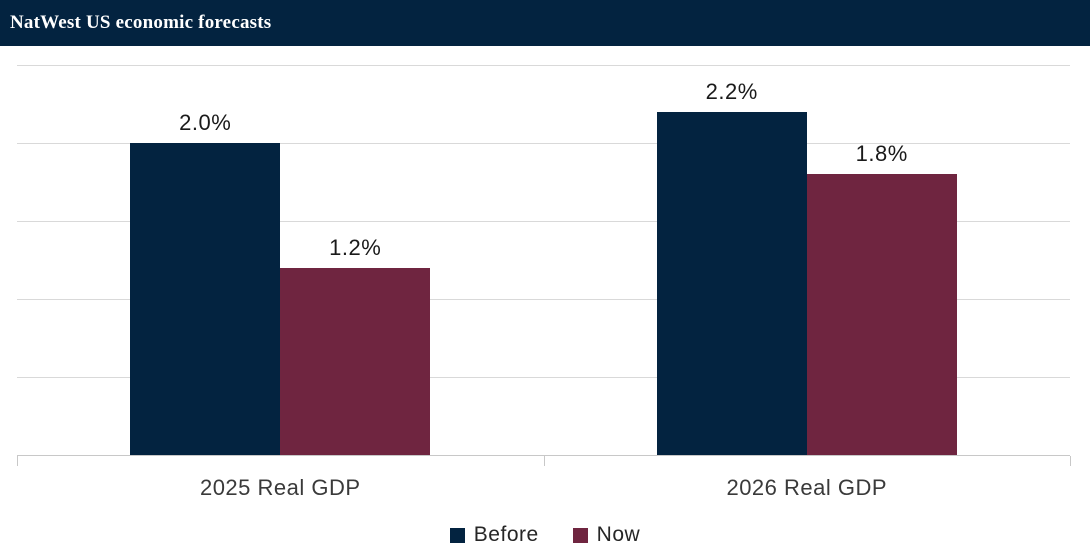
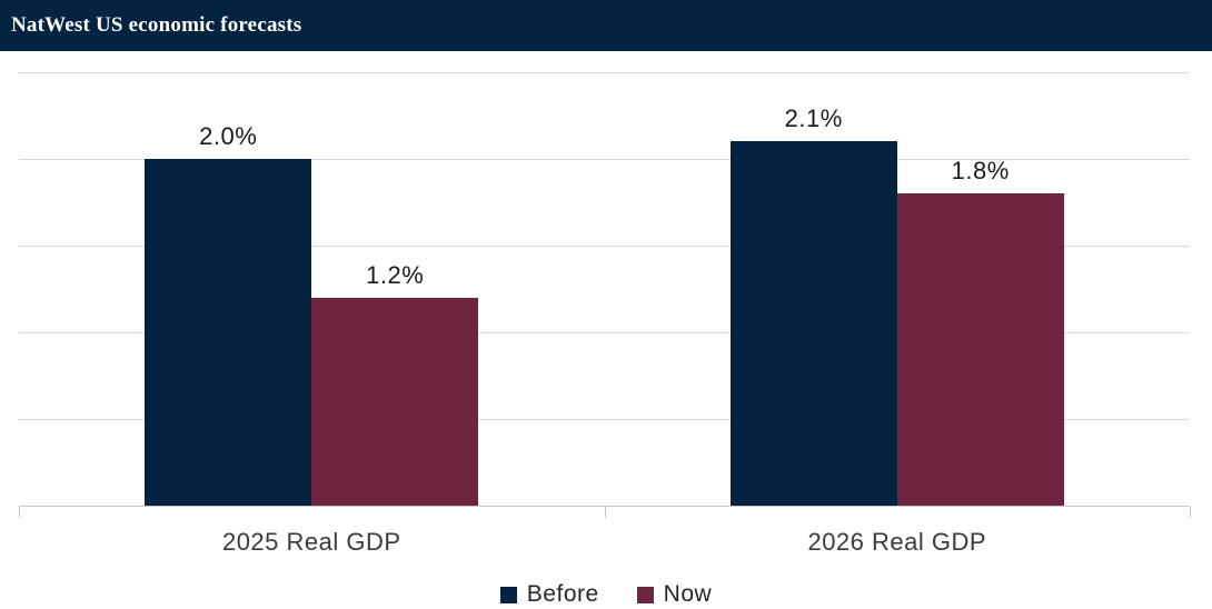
Before/2026 Real GDP: 2.2% -> 2.1%
